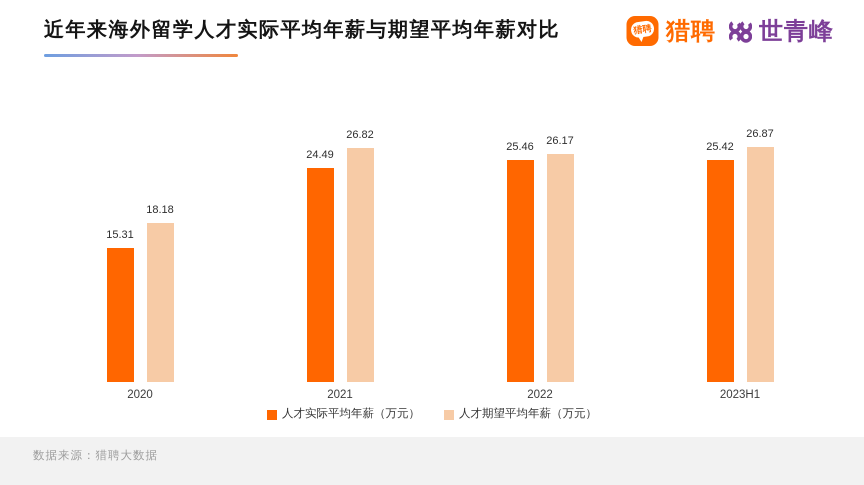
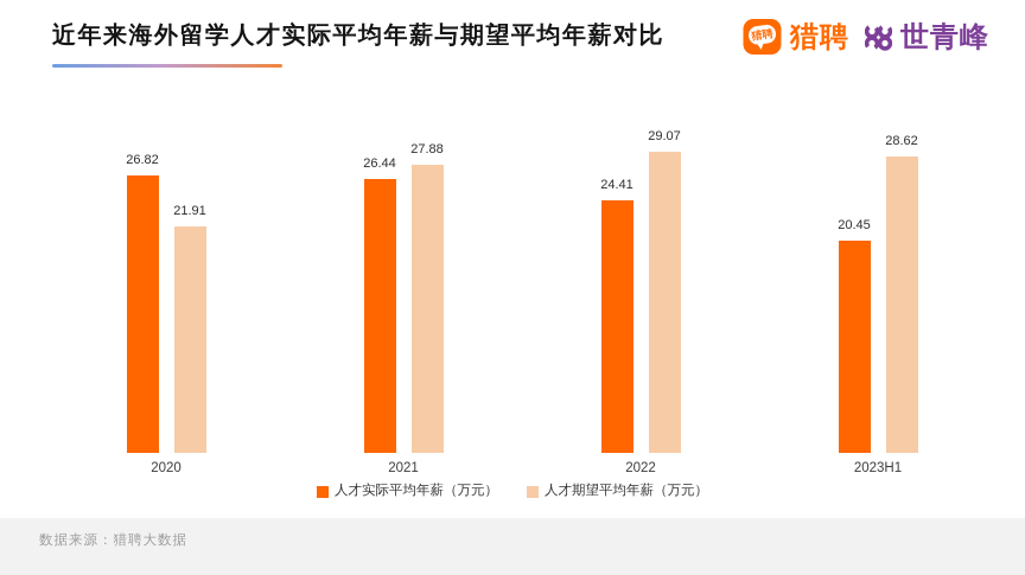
人才实际平均年薪（万元）/2020: 15.31 -> 26.82
人才期望平均年薪（万元）/2020: 18.18 -> 21.91
人才实际平均年薪（万元）/2021: 24.49 -> 26.44
人才期望平均年薪（万元）/2021: 26.82 -> 27.88
人才实际平均年薪（万元）/2022: 25.46 -> 24.41
人才期望平均年薪（万元）/2022: 26.17 -> 29.07
人才实际平均年薪（万元）/2023H1: 25.42 -> 20.45
人才期望平均年薪（万元）/2023H1: 26.87 -> 28.62
